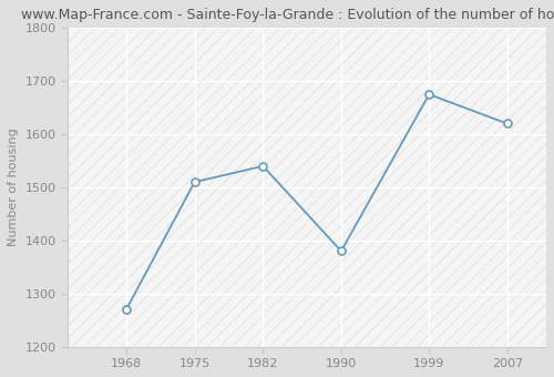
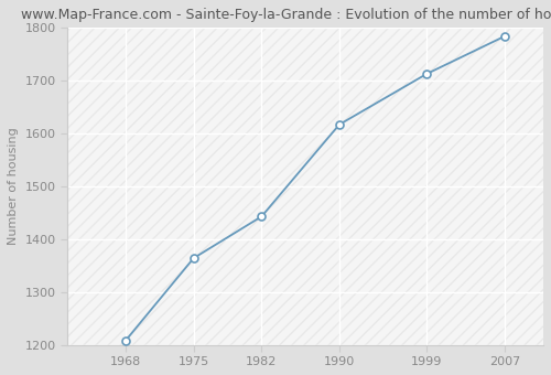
1968: 1270 -> 1208
1975: 1510 -> 1364
1982: 1540 -> 1443
1990: 1380 -> 1617
1999: 1675 -> 1713
2007: 1620 -> 1784
